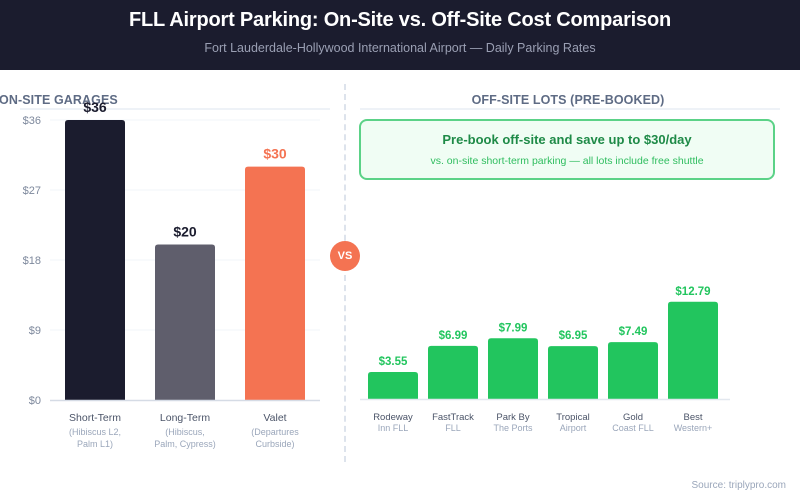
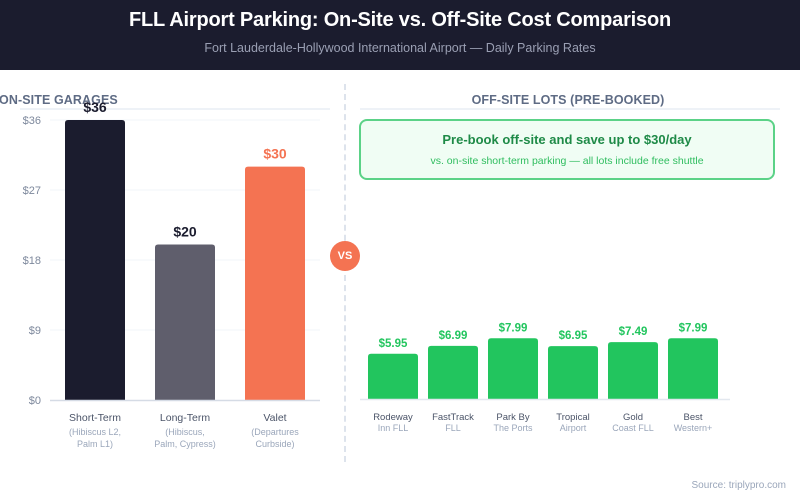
OFF-SITE LOTS (PRE-BOOKED)/Rodeway: $3.55 -> $5.95
OFF-SITE LOTS (PRE-BOOKED)/Best: $12.79 -> $7.99
